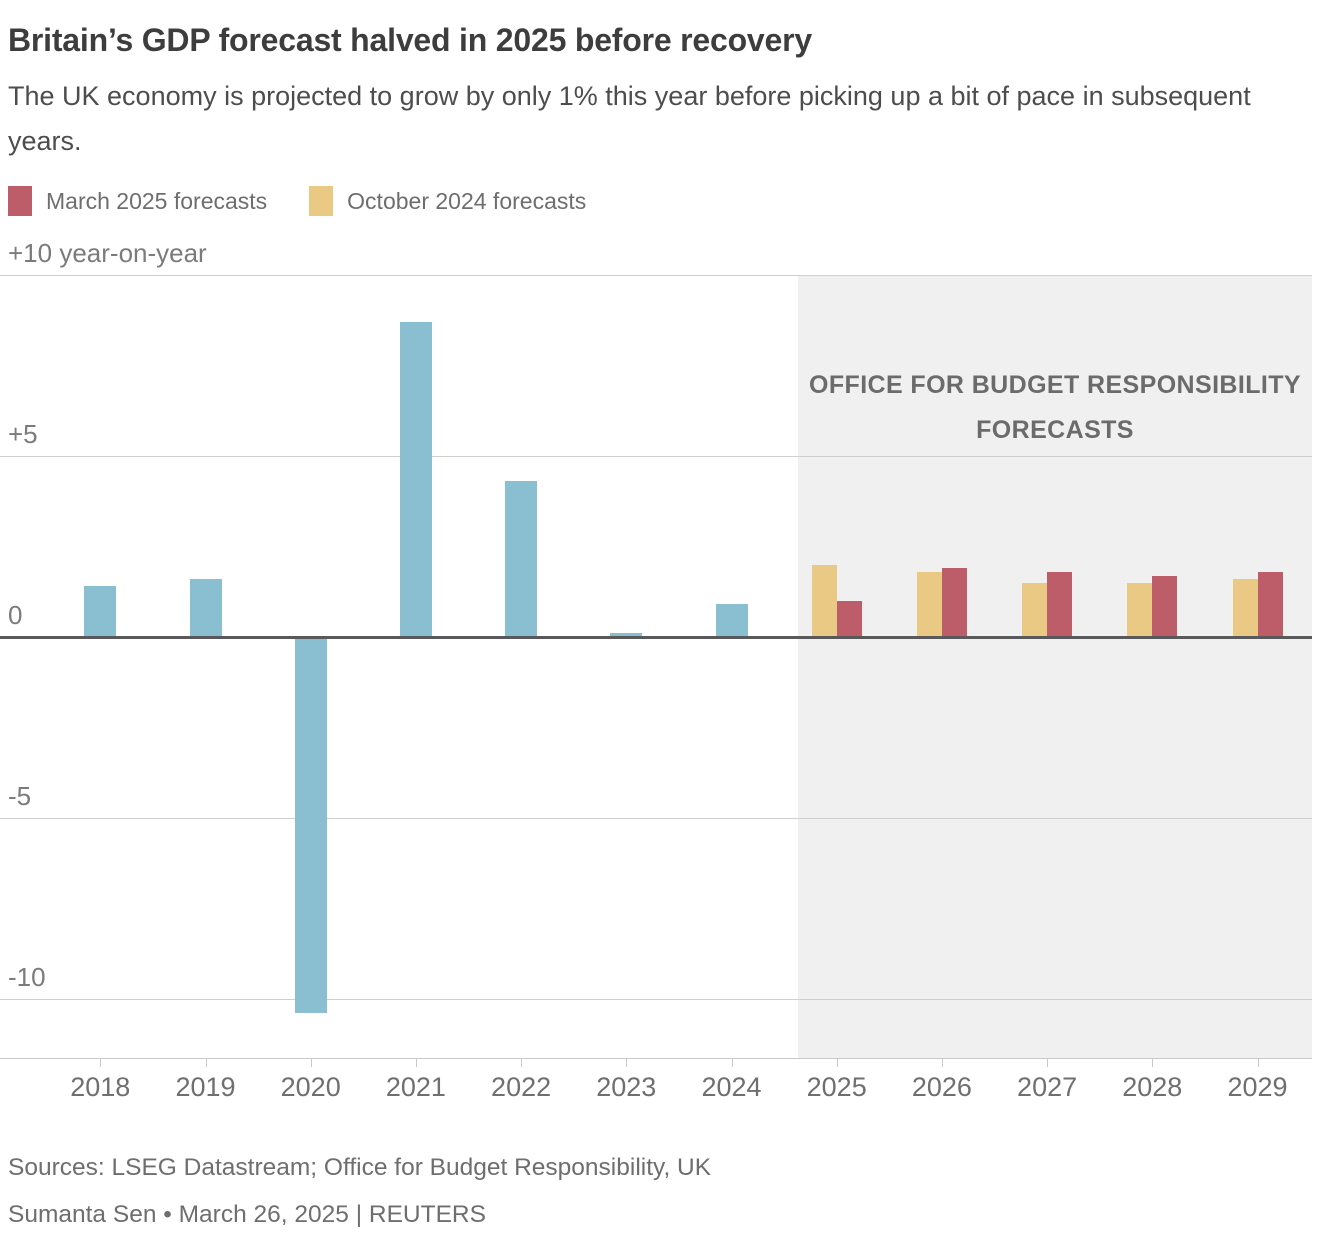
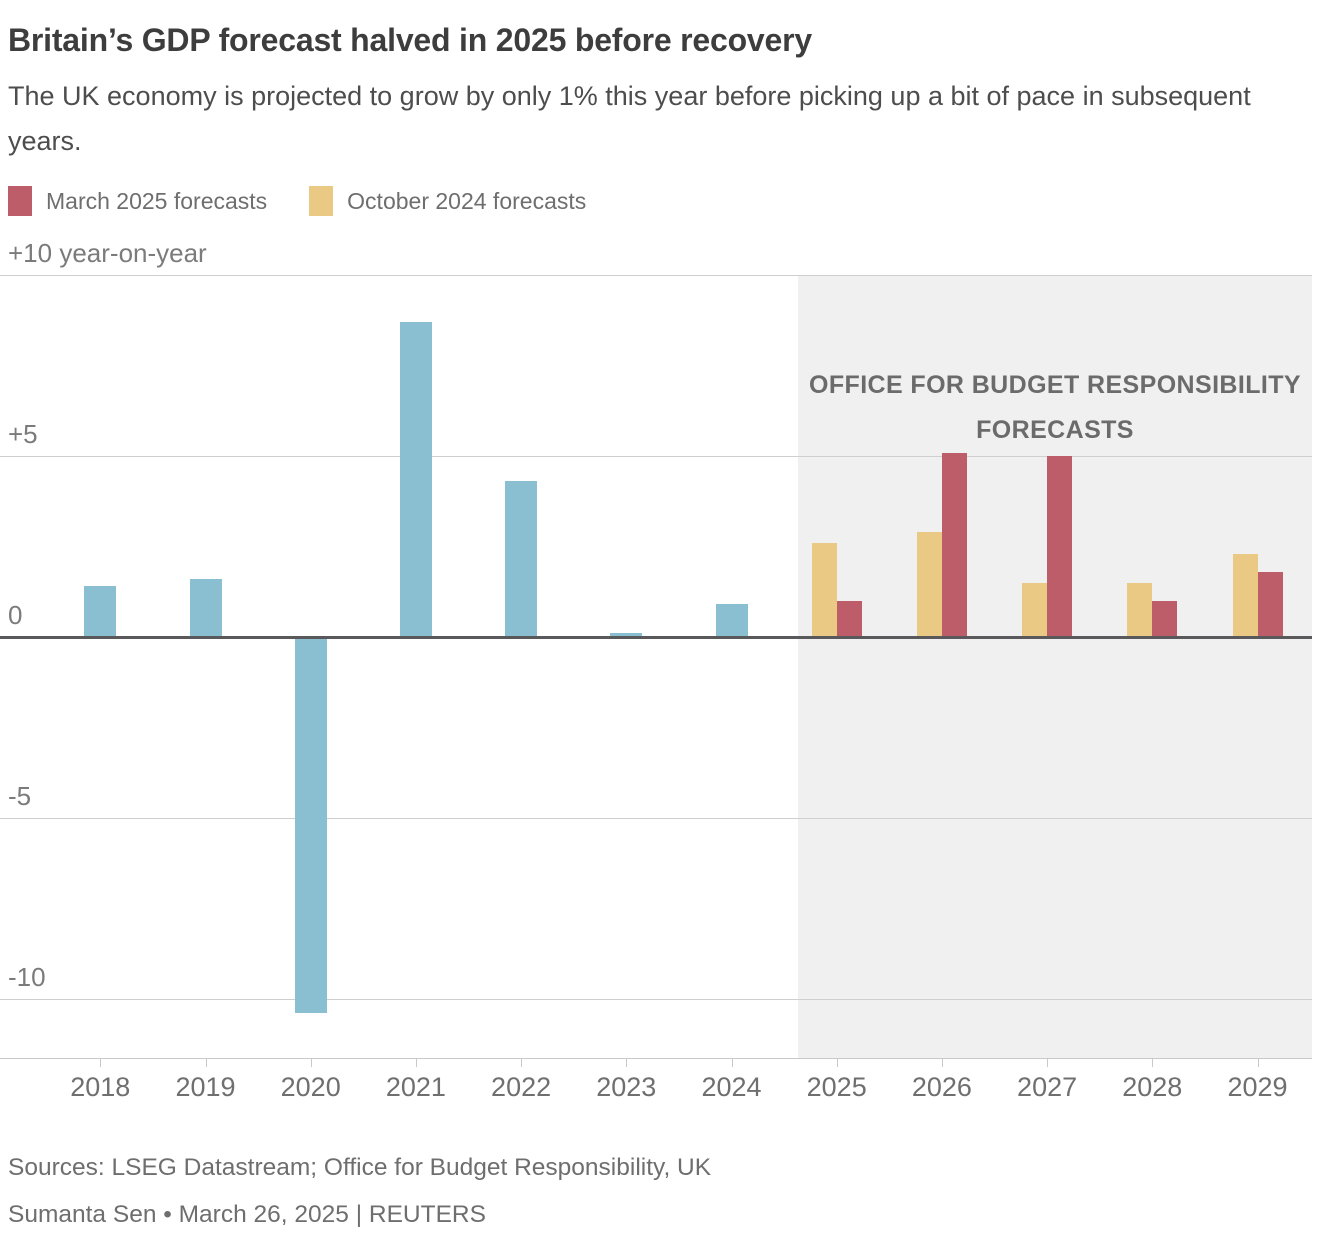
October 2024 forecasts/2025: 2.0 -> 2.6
October 2024 forecasts/2026: 1.8 -> 2.9
March 2025 forecasts/2026: 1.9 -> 5.1
March 2025 forecasts/2027: 1.8 -> 5.0
March 2025 forecasts/2028: 1.7 -> 1.0
October 2024 forecasts/2029: 1.6 -> 2.3
